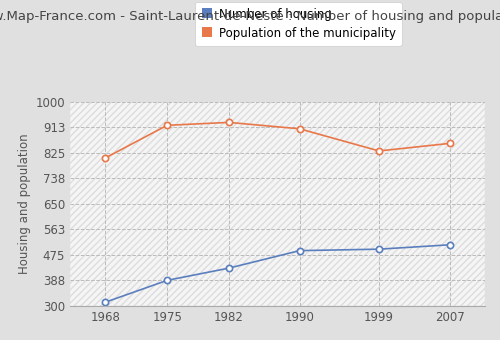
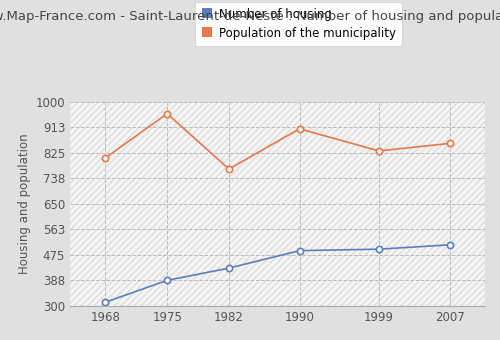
Population of the municipality/1975: 920 -> 960
Population of the municipality/1982: 930 -> 770
